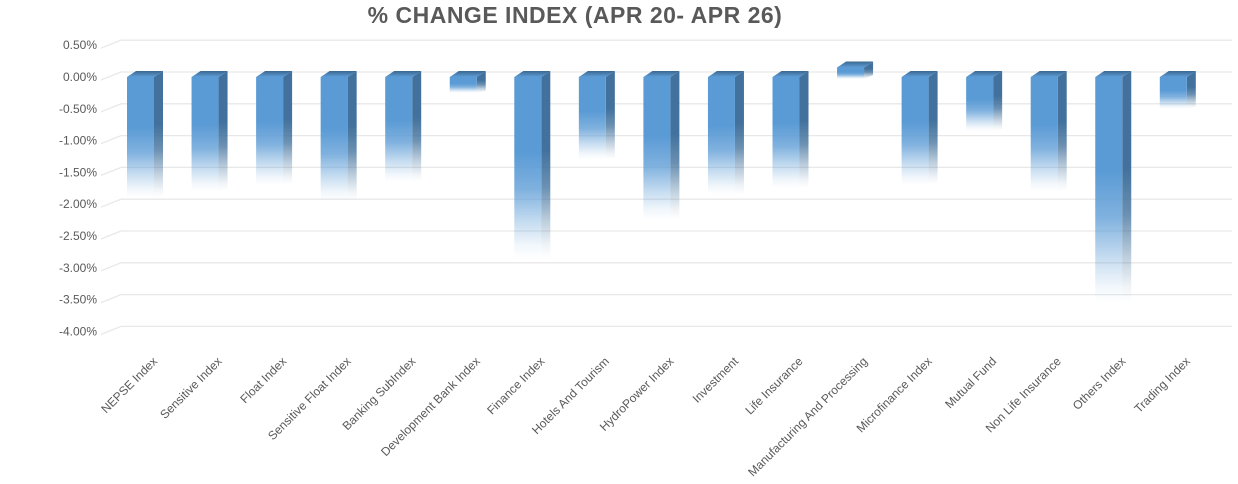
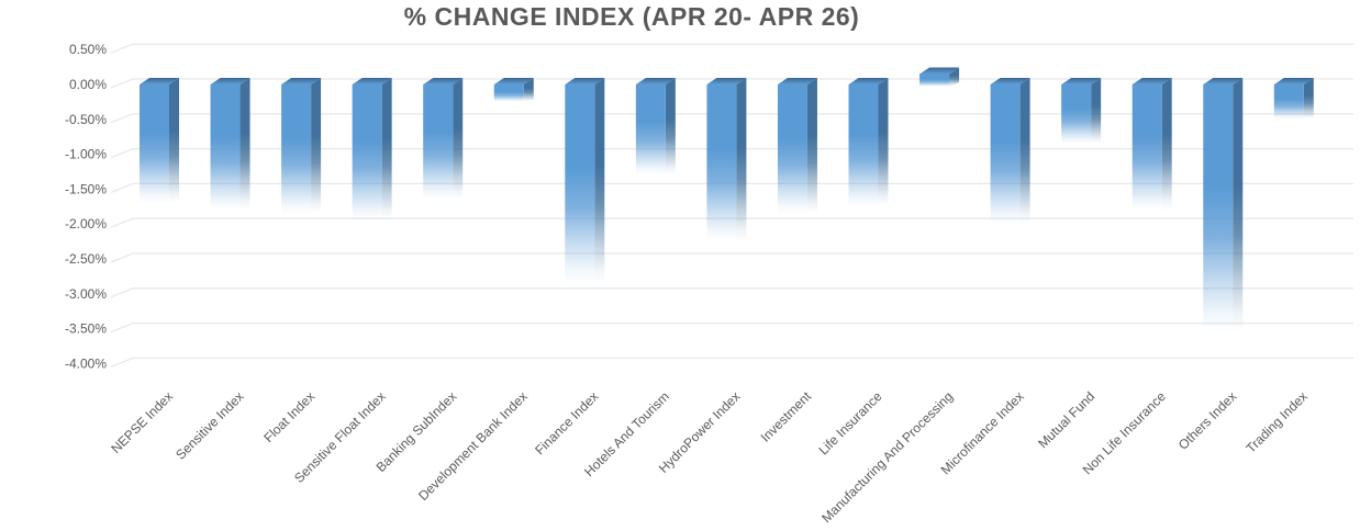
NEPSE Index: -1.9% -> -1.7%
Float Index: -1.7% -> -1.9%
Microfinance Index: -1.7% -> -2.0%
